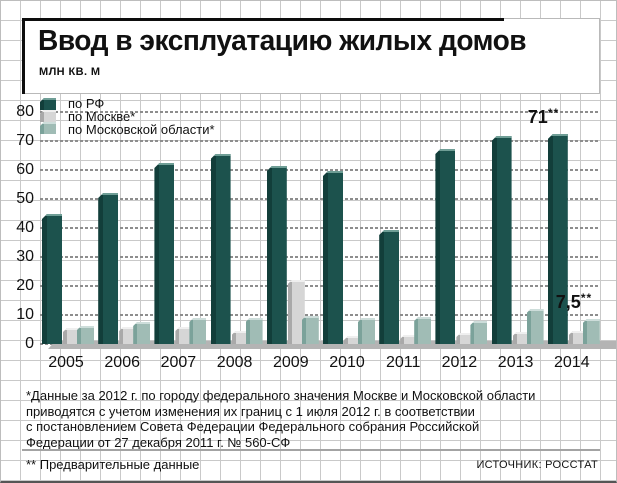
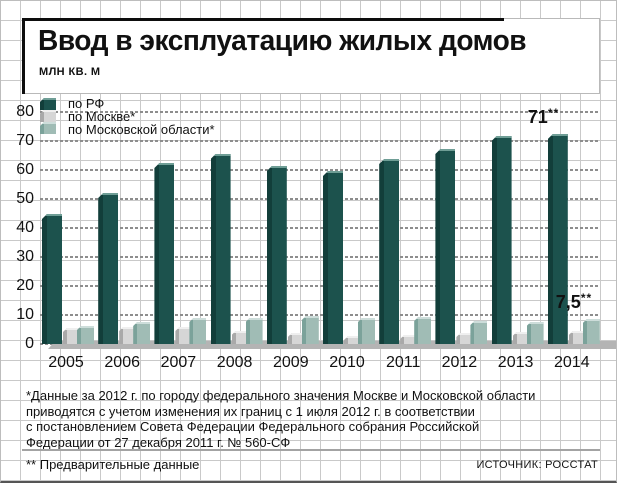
по Москве*/2009: 21 -> 3
по РФ/2011: 38 -> 62
по Московской области*/2013: 11 -> 7
